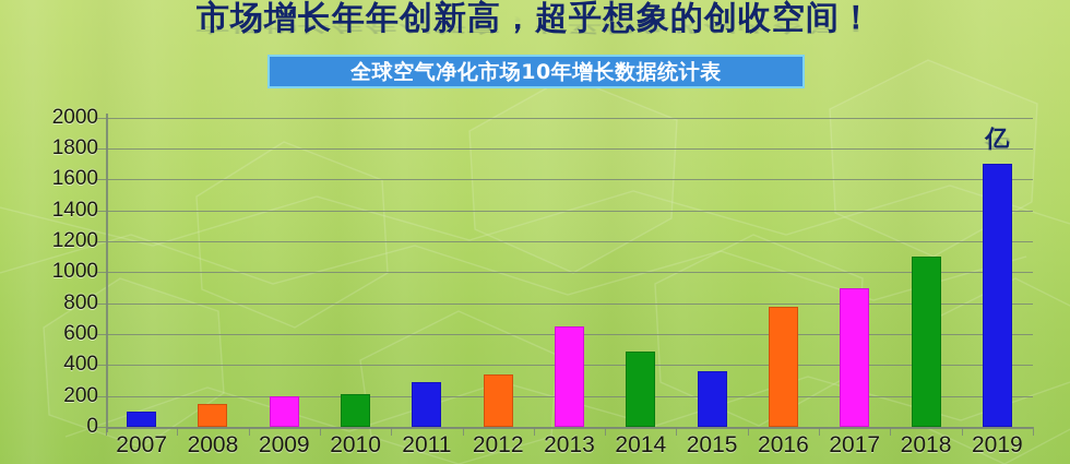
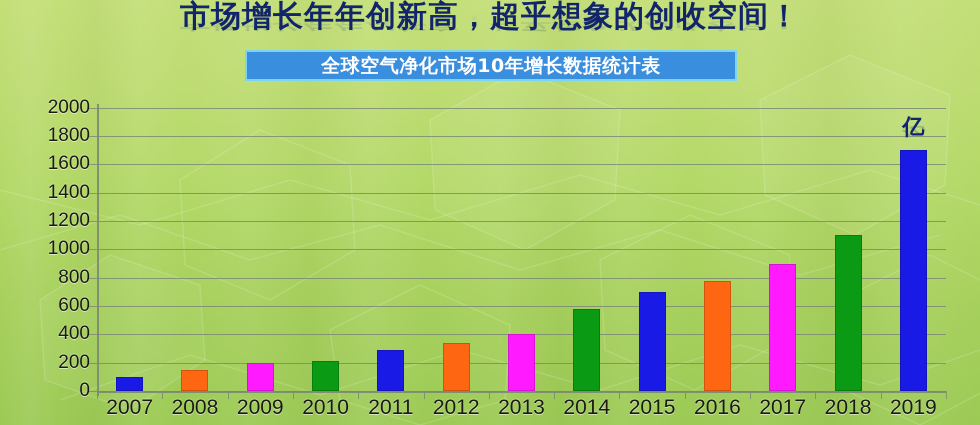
2013: 650 -> 400
2014: 490 -> 580
2015: 360 -> 700
